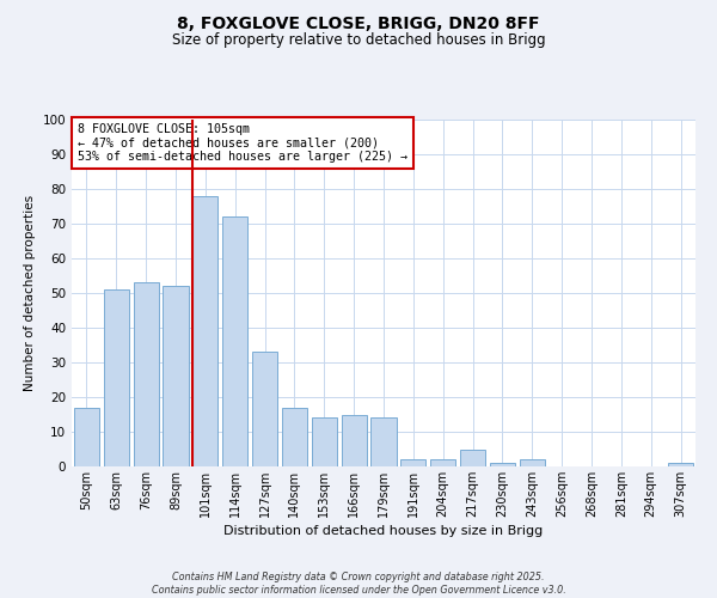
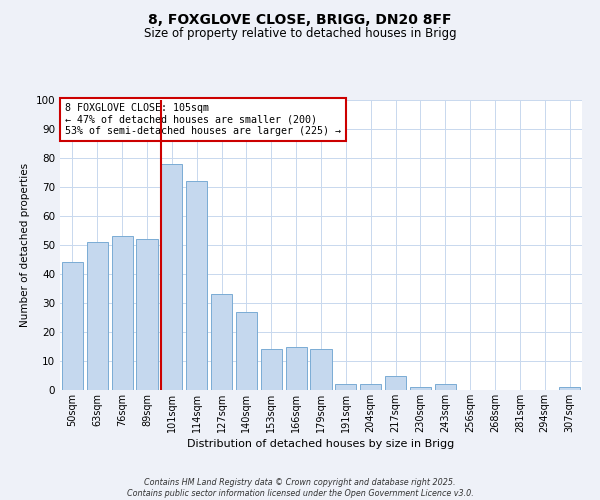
50sqm: 17 -> 44
140sqm: 17 -> 27
